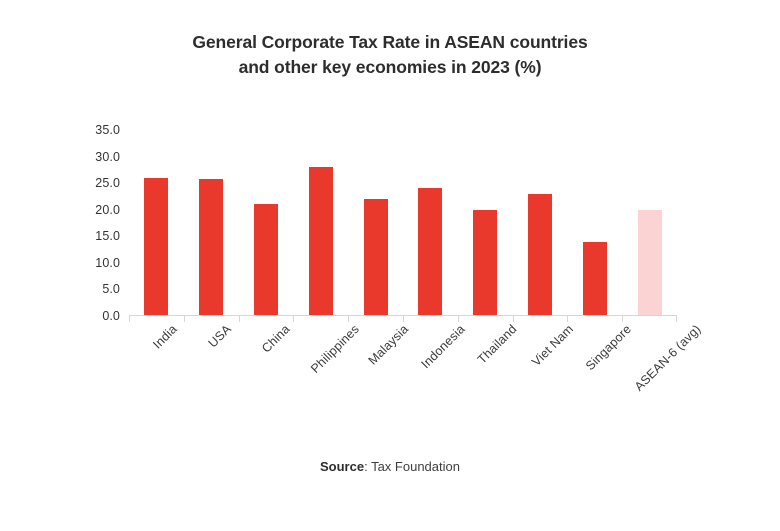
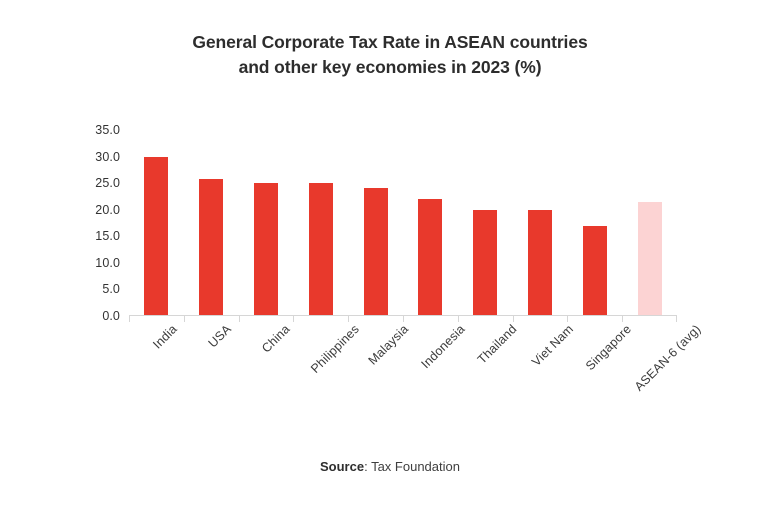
India: 26 -> 30
China: 21 -> 25
Philippines: 28 -> 25
Malaysia: 22 -> 24
Indonesia: 24 -> 22
Viet Nam: 23 -> 20
Singapore: 14 -> 17
ASEAN-6 (avg): 20 -> 22
